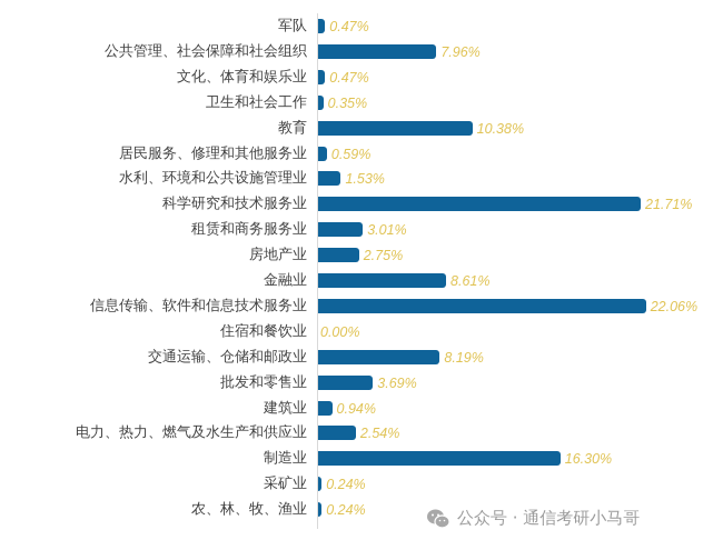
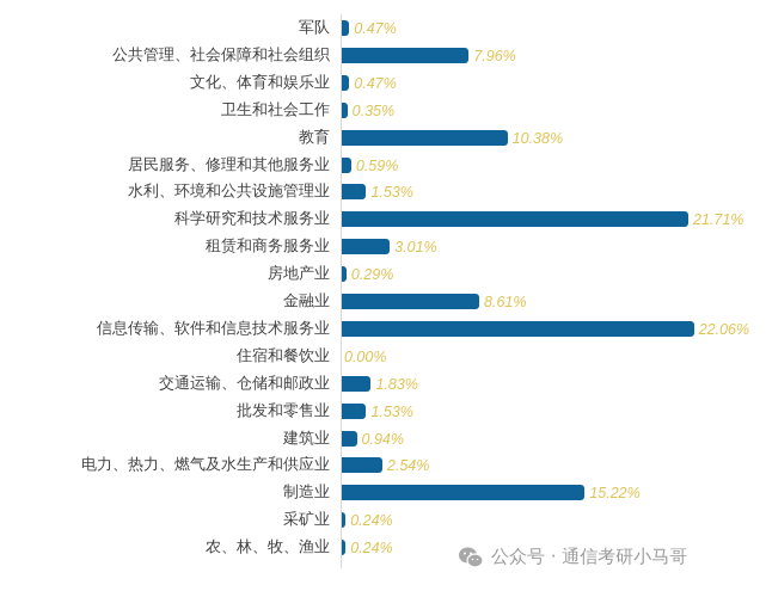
房地产业: 2.75% -> 0.29%
交通运输、仓储和邮政业: 8.19% -> 1.83%
批发和零售业: 3.69% -> 1.53%
制造业: 16.30% -> 15.22%
